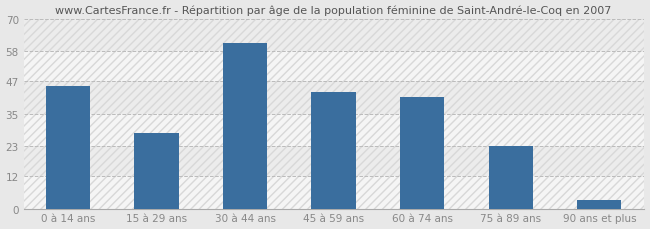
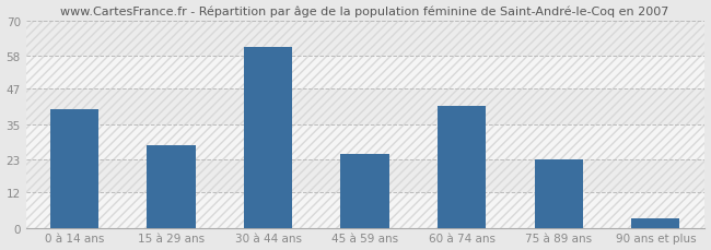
0 à 14 ans: 45 -> 40
45 à 59 ans: 43 -> 25
